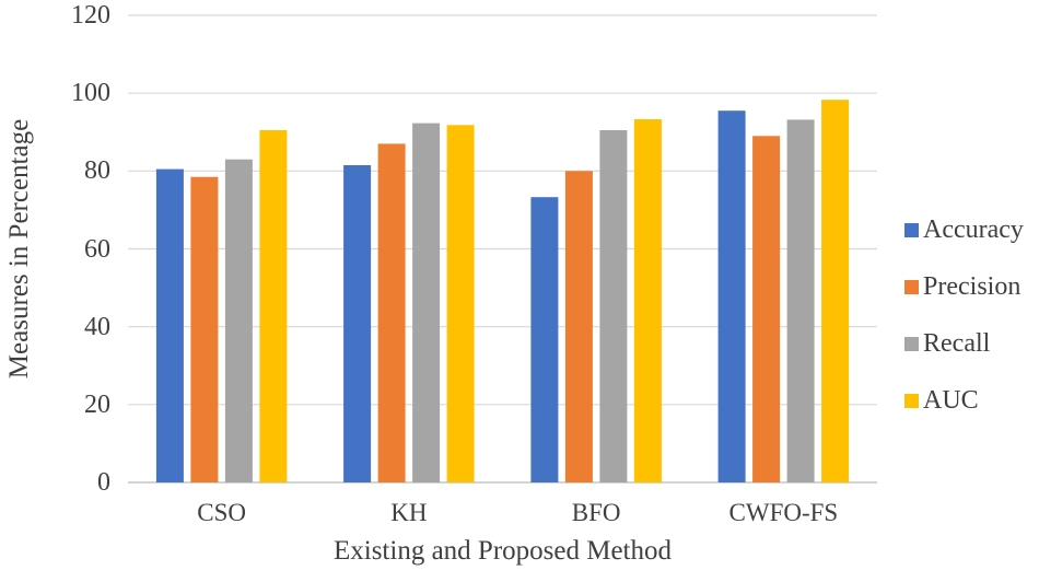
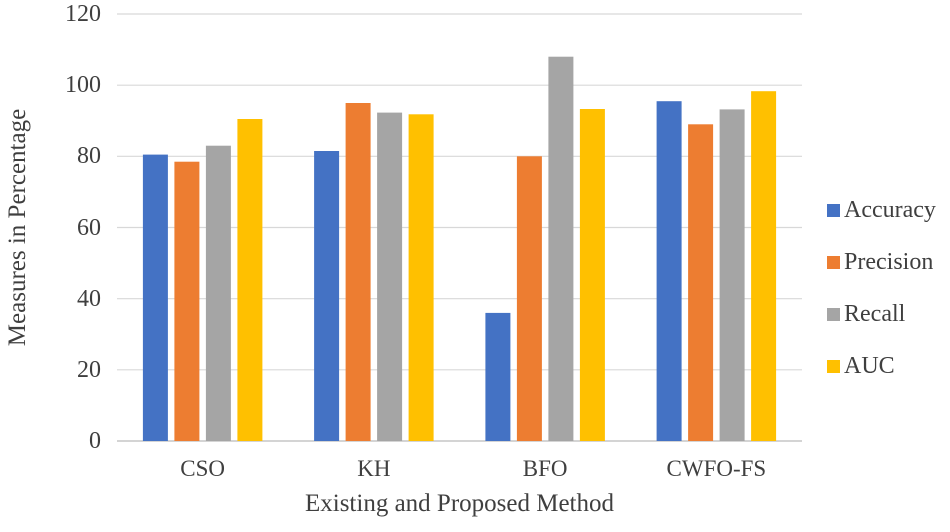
Precision/KH: 87 -> 95
Accuracy/BFO: 73 -> 36
Recall/BFO: 90 -> 108
